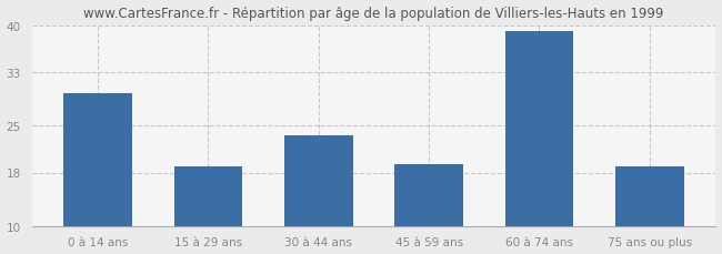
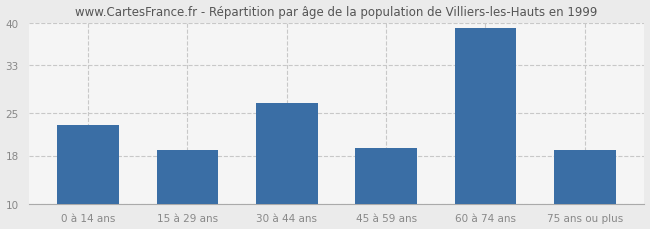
0 à 14 ans: 29.8 -> 23.0
30 à 44 ans: 23.6 -> 26.7
